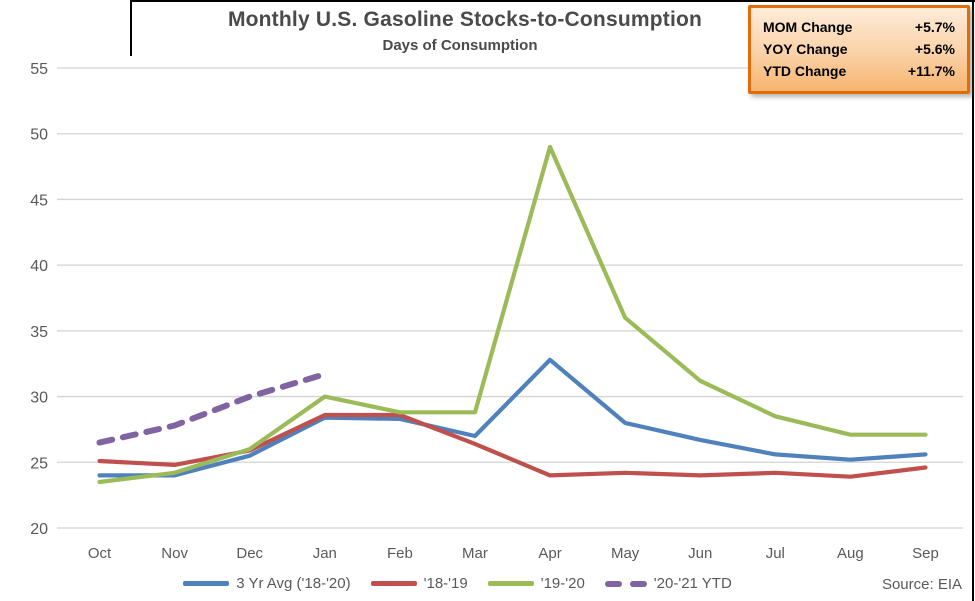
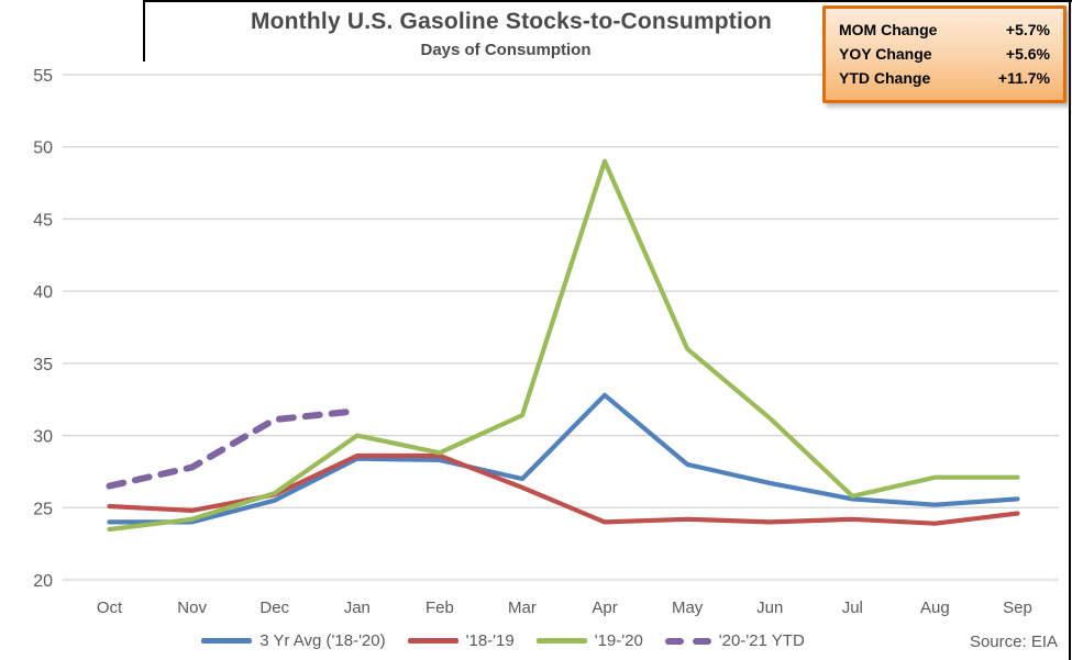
'20-'21 YTD/Dec: 30.0 -> 31.1
'19-'20/Mar: 28.8 -> 31.4
'19-'20/Jul: 28.5 -> 25.8
